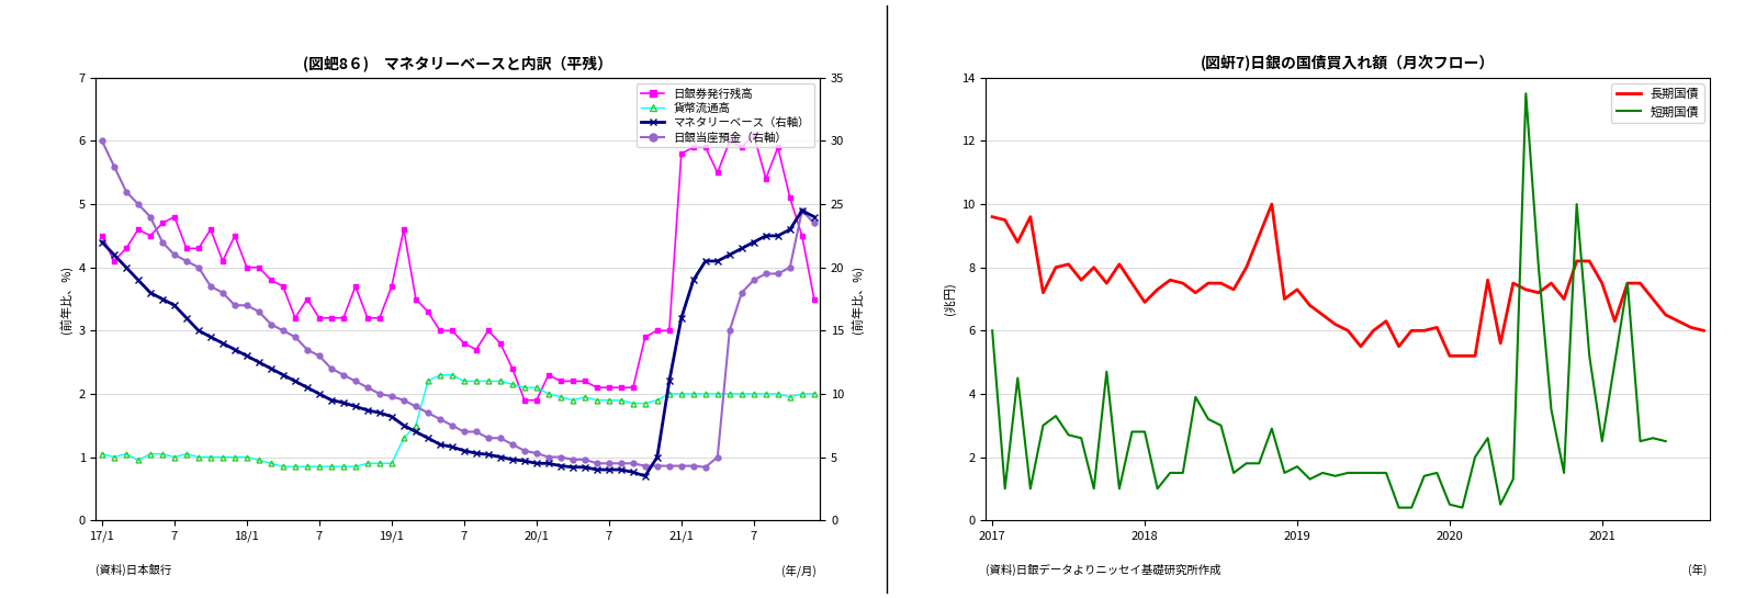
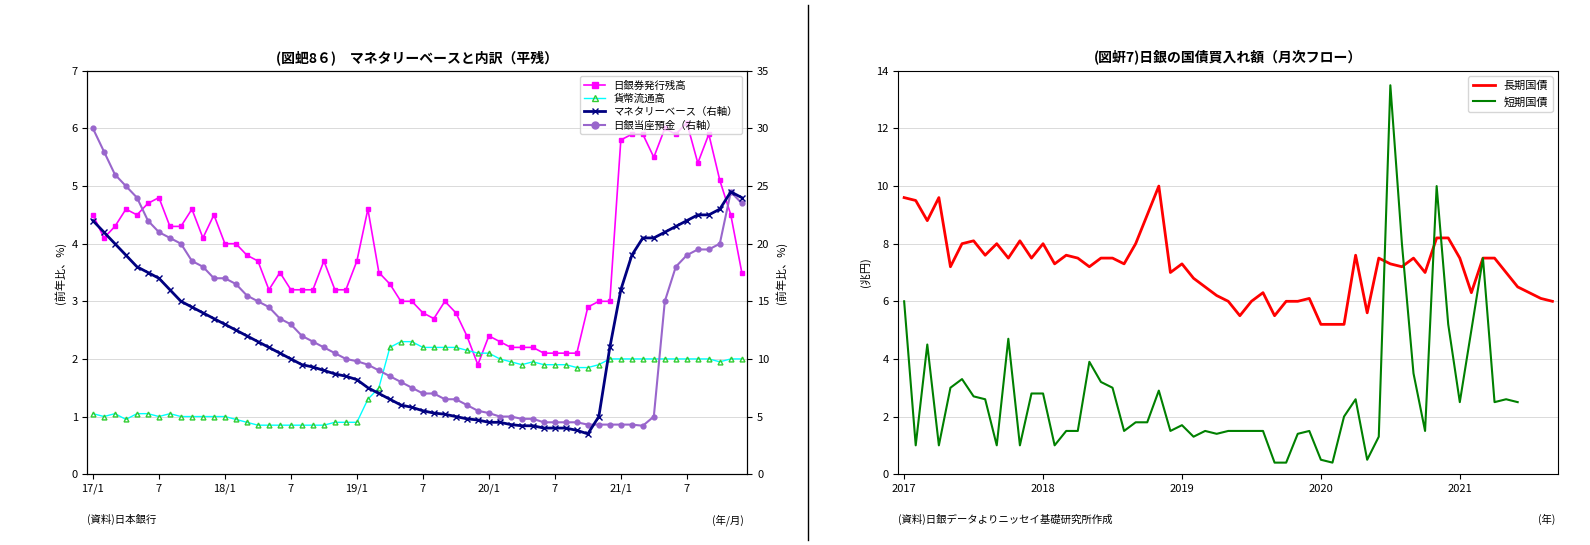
(図蚆8６) マネタリーベースと内訳（平残）/日銀券発行残高/20/1: 1.9 -> 2.4
(図蚈7)日銀の国債買入れ額（月次フロー）/長期国債/2018: 6.9 -> 8.0
